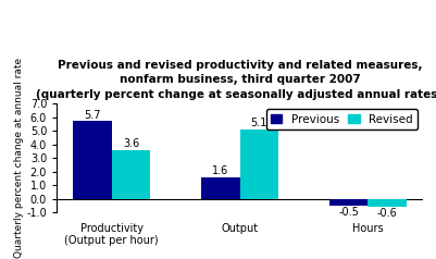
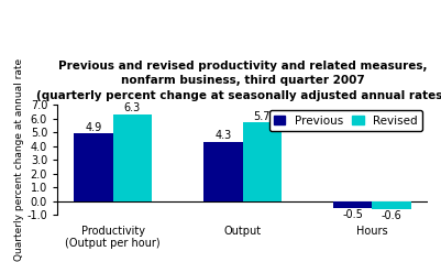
Previous/Productivity (Output per hour): 5.7 -> 4.9
Revised/Productivity (Output per hour): 3.6 -> 6.3
Previous/Output: 1.6 -> 4.3
Revised/Output: 5.1 -> 5.7
